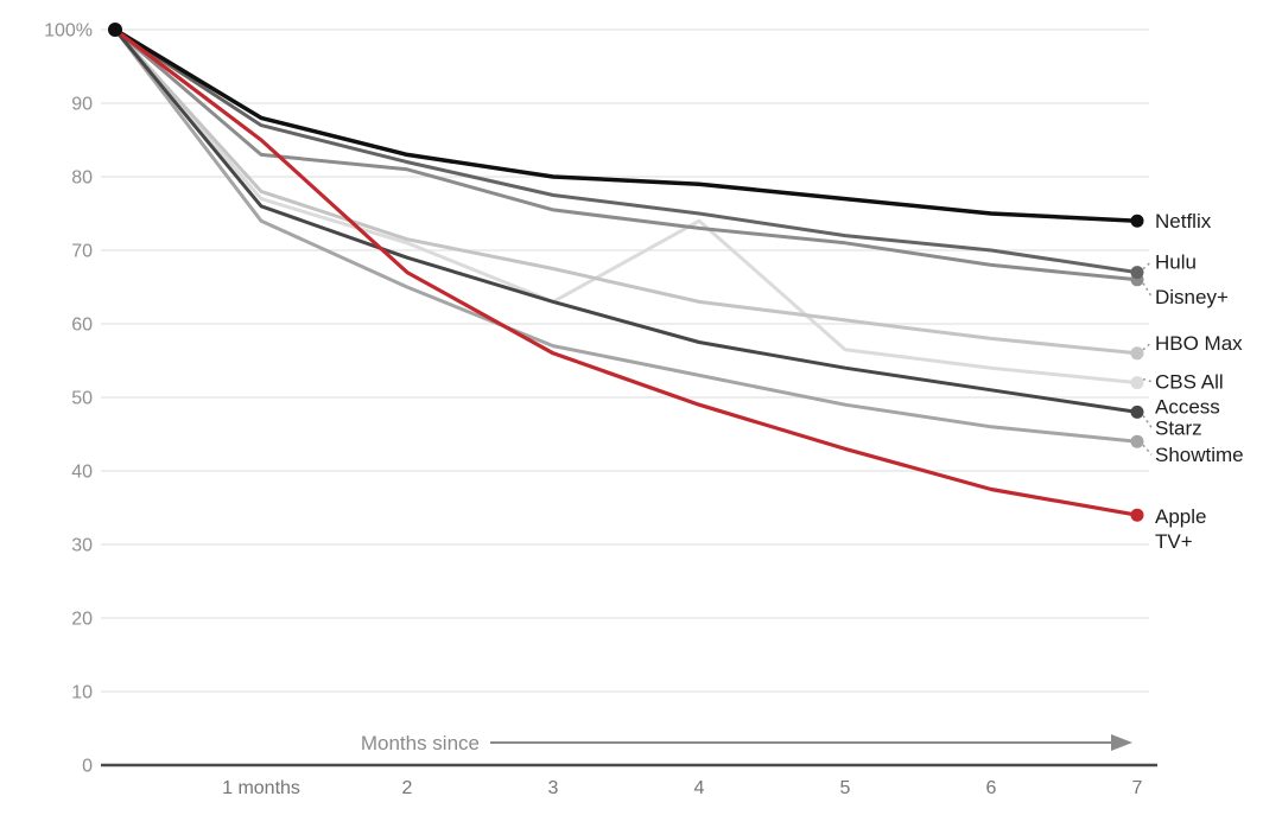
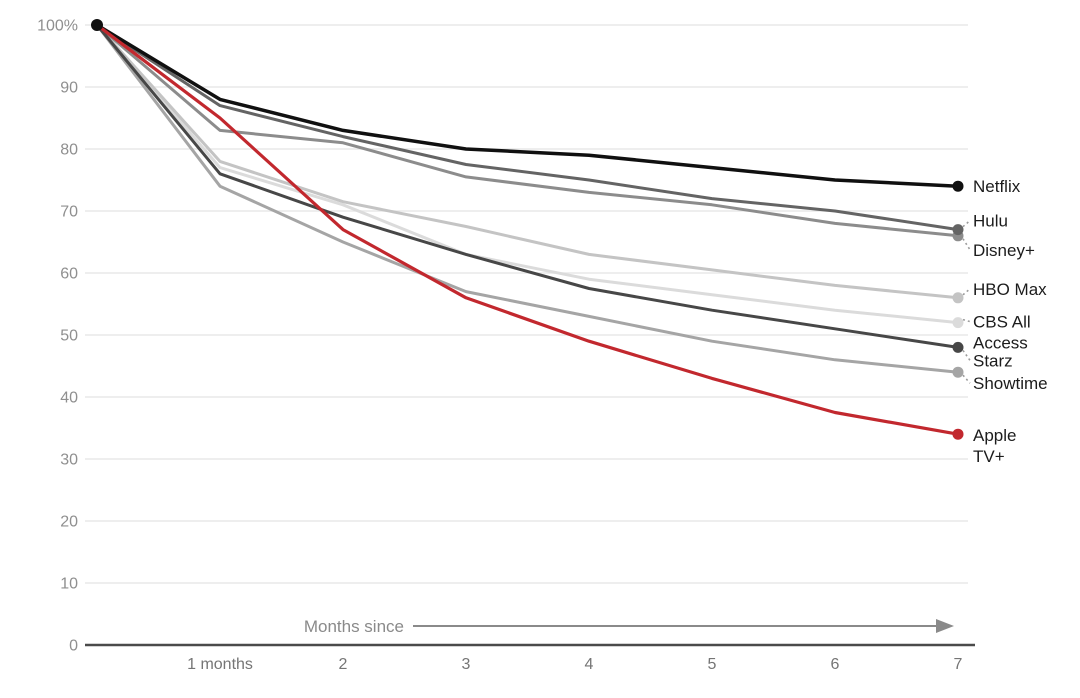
CBS All Access/4: 74% -> 59%
